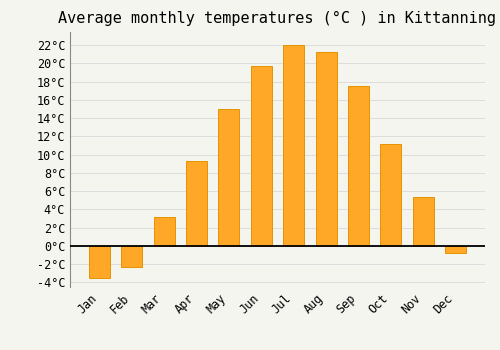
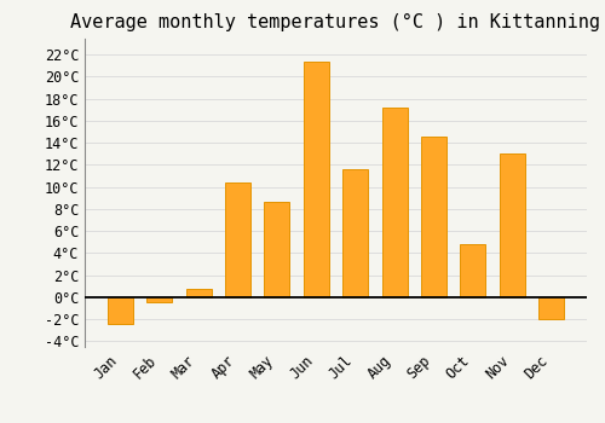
Jan: -3.5°C -> -2.4°C
Feb: -2.3°C -> -0.4°C
Mar: 3.2°C -> 0.8°C
Apr: 9.3°C -> 10.4°C
May: 15.0°C -> 8.6°C
Jun: 19.7°C -> 21.4°C
Jul: 22.0°C -> 11.6°C
Aug: 21.2°C -> 17.2°C
Sep: 17.5°C -> 14.6°C
Oct: 11.2°C -> 4.8°C
Nov: 5.4°C -> 13.0°C
Dec: -0.8°C -> -2.0°C
